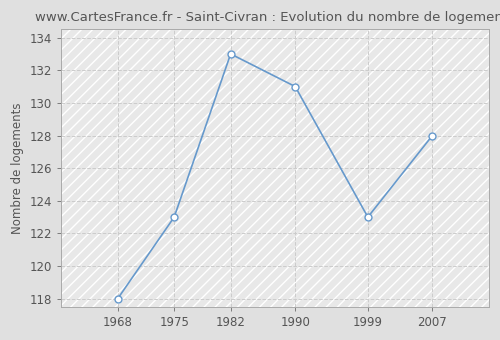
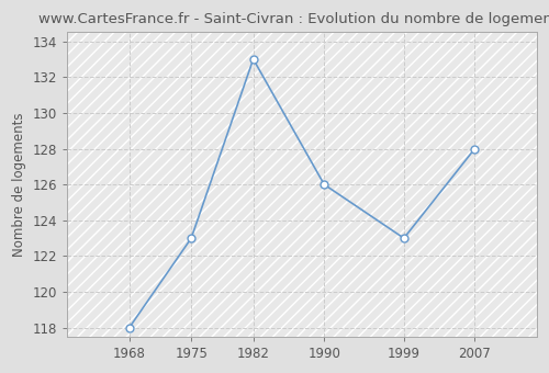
1990: 131 -> 126
